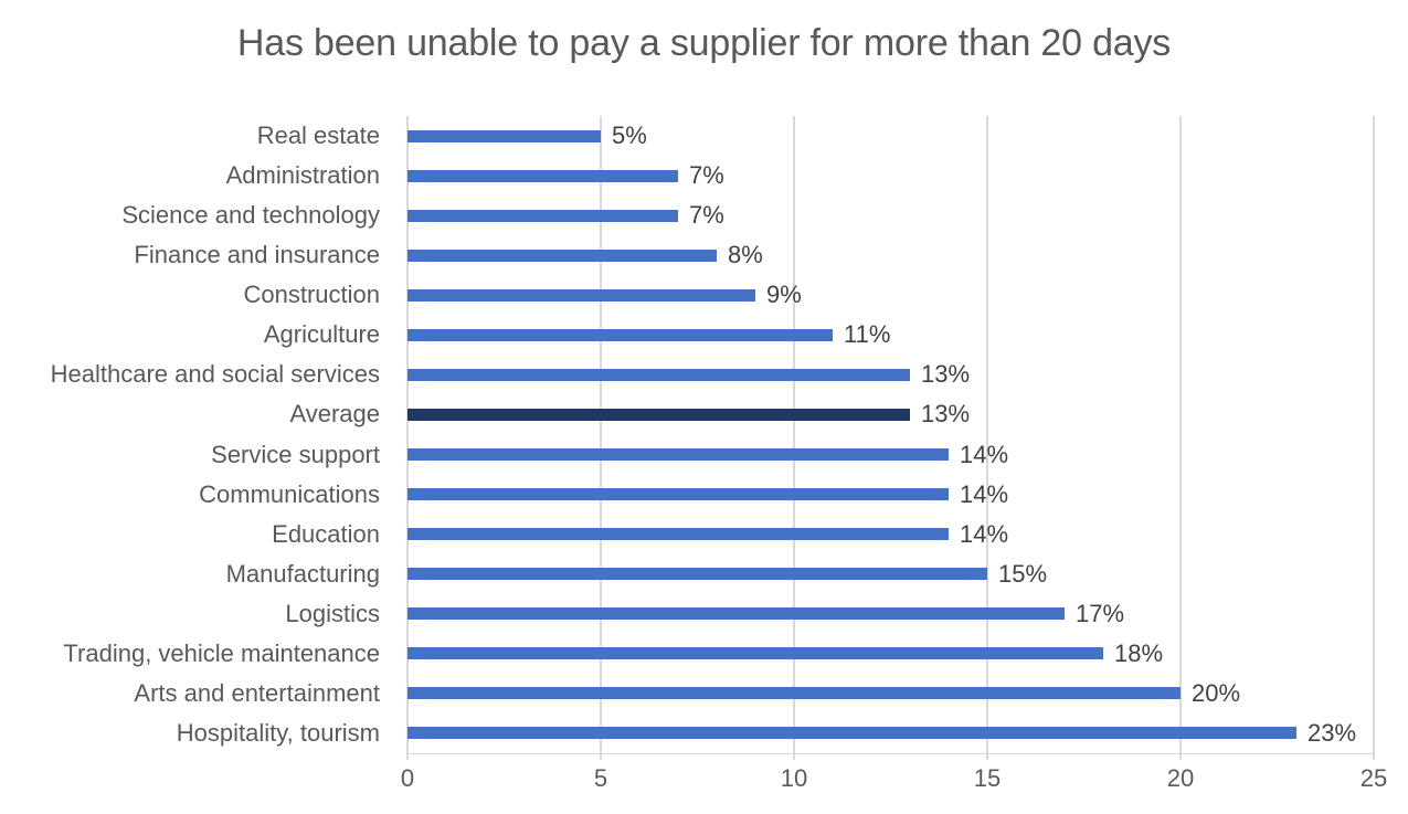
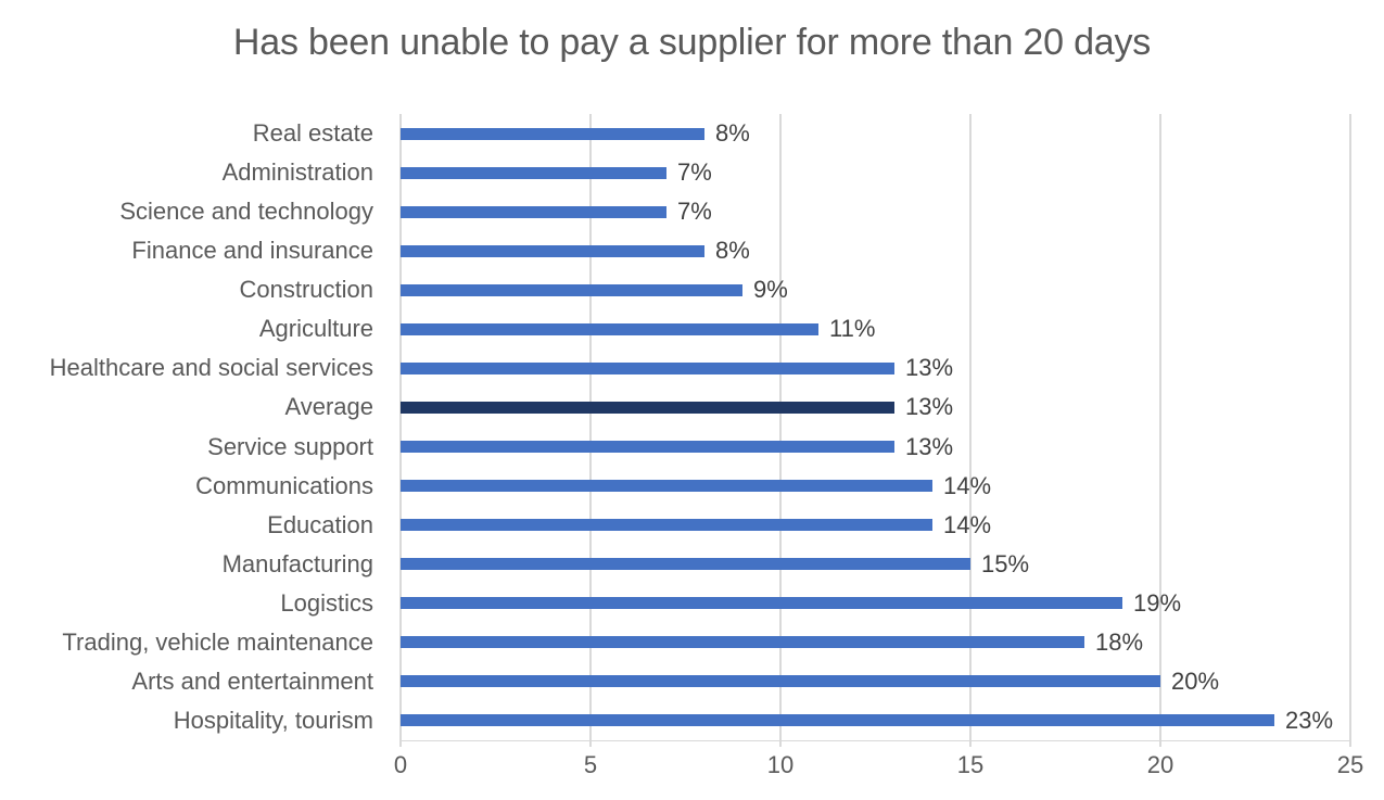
Real estate: 5% -> 8%
Service support: 14% -> 13%
Logistics: 17% -> 19%
